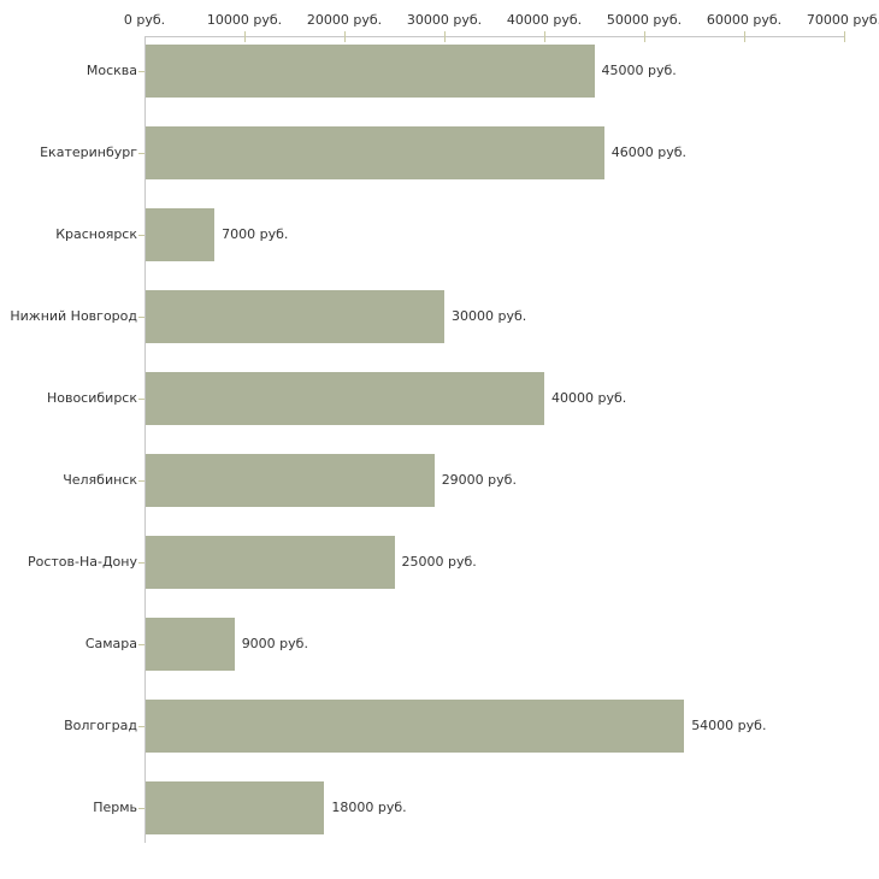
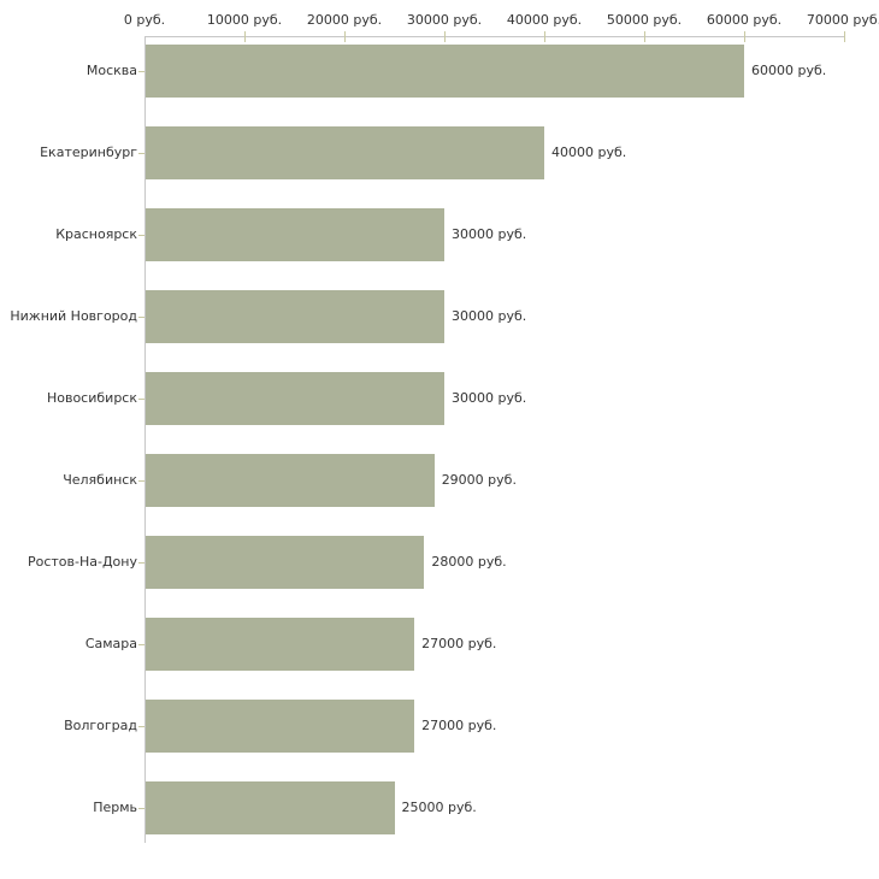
Москва: 45000 -> 60000
Екатеринбург: 46000 -> 40000
Красноярск: 7000 -> 30000
Новосибирск: 40000 -> 30000
Ростов-На-Дону: 25000 -> 28000
Самара: 9000 -> 27000
Волгоград: 54000 -> 27000
Пермь: 18000 -> 25000
